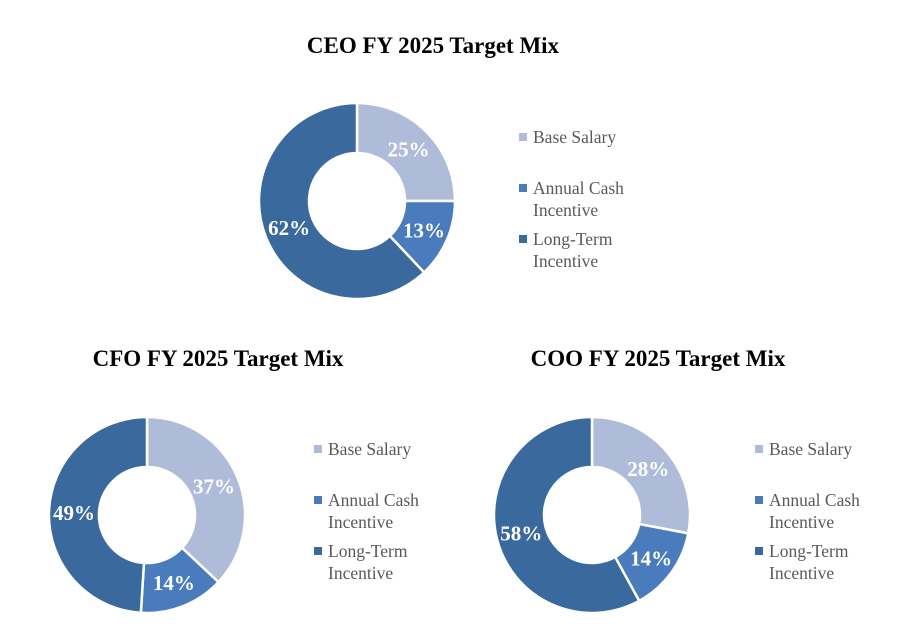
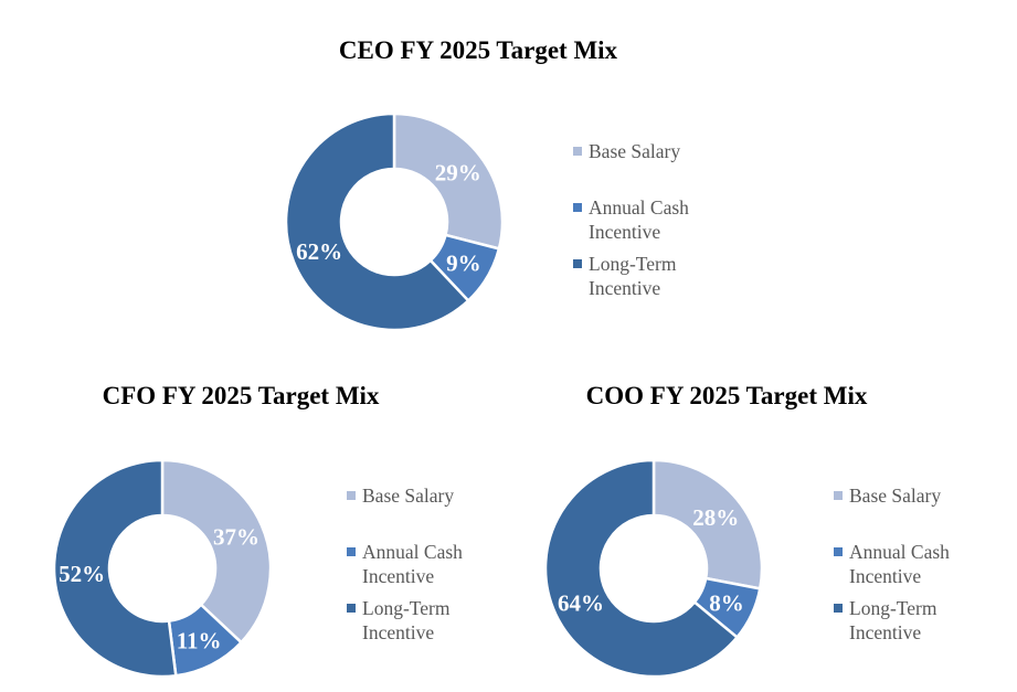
CEO FY 2025 Target Mix/Base Salary: 25% -> 29%
CEO FY 2025 Target Mix/Annual Cash Incentive: 13% -> 9%
CFO FY 2025 Target Mix/Annual Cash Incentive: 14% -> 11%
CFO FY 2025 Target Mix/Long-Term Incentive: 49% -> 52%
COO FY 2025 Target Mix/Annual Cash Incentive: 14% -> 8%
COO FY 2025 Target Mix/Long-Term Incentive: 58% -> 64%
